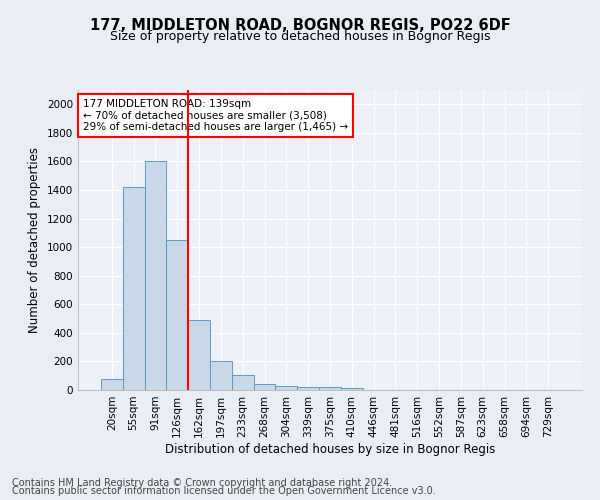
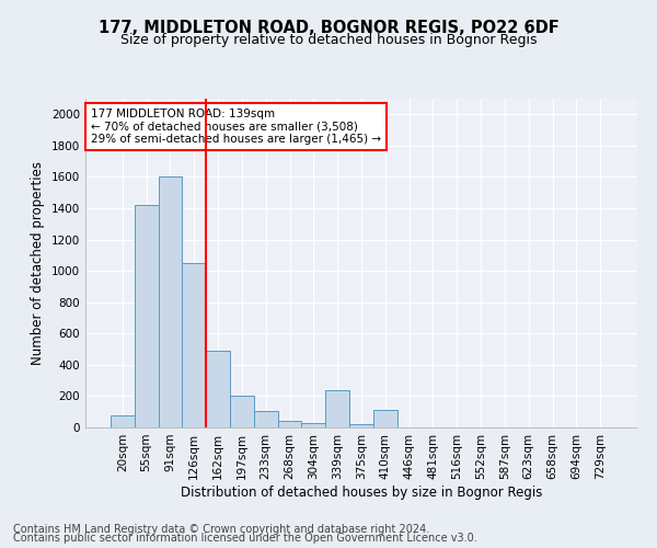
339sqm: 20 -> 240
410sqm: 20 -> 110
